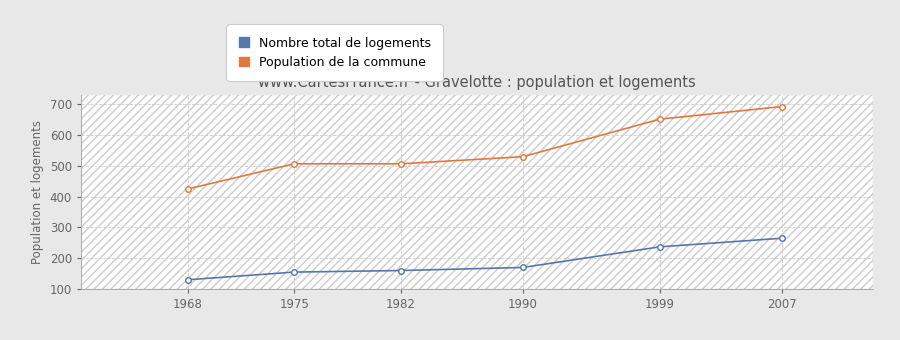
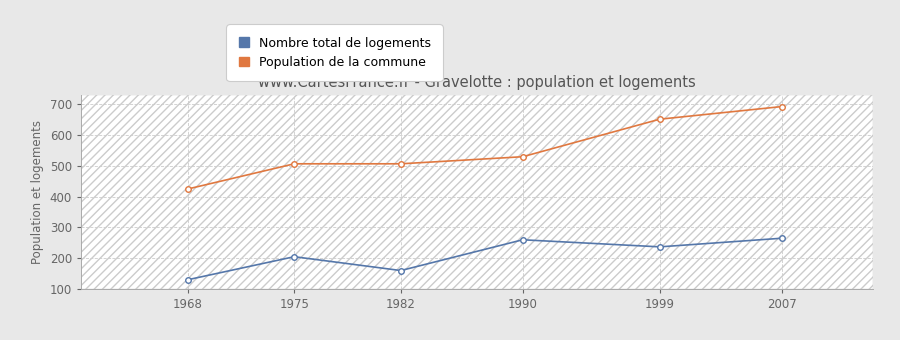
Nombre total de logements/1975: 155 -> 205
Nombre total de logements/1990: 170 -> 260
